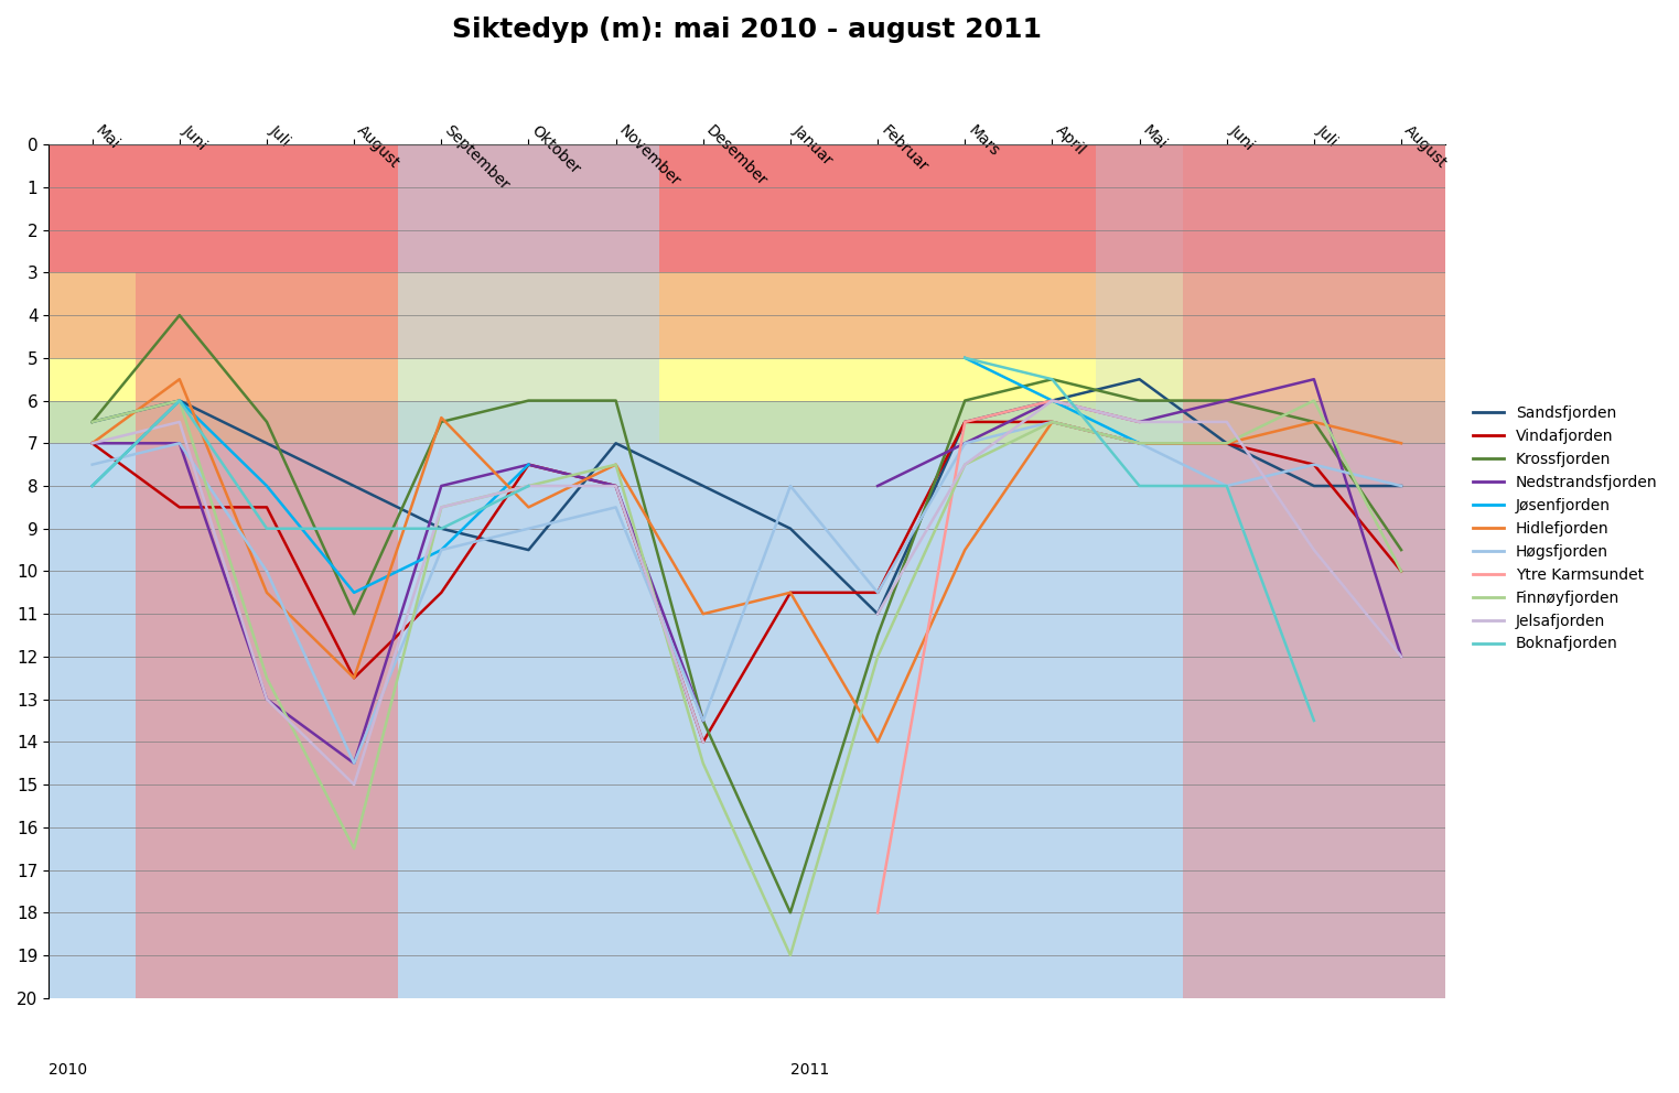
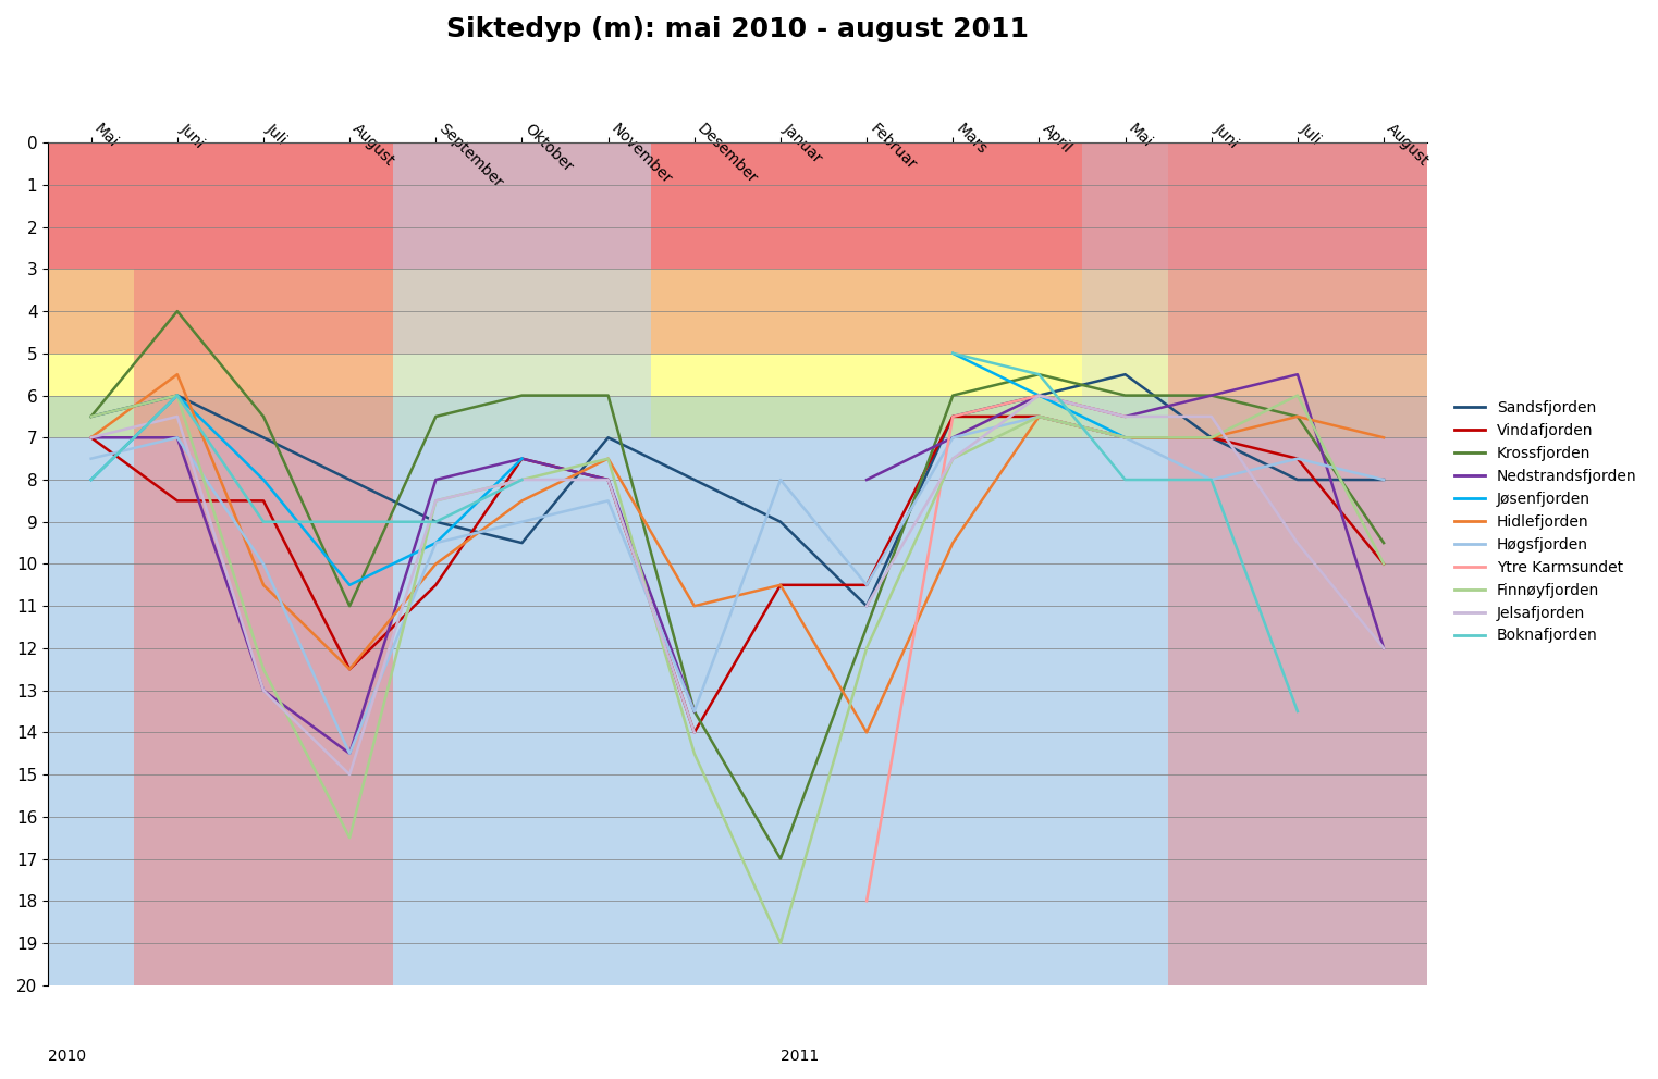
Hidlefjorden/September: 6.4 -> 10.0
Krossfjorden/Januar: 18.0 -> 17.0
